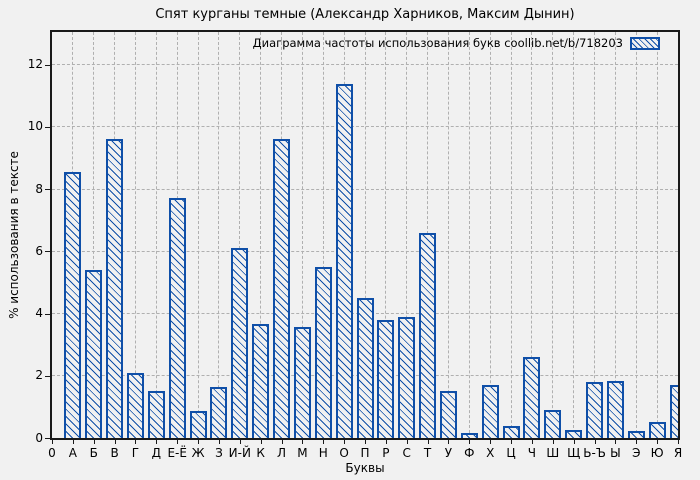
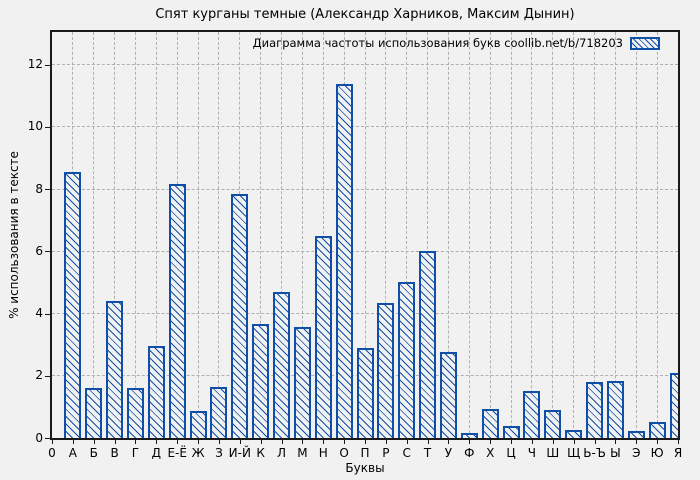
Б: 5.4 -> 1.6
В: 9.6 -> 4.4
Г: 2.1 -> 1.6
Д: 1.5 -> 3.0
Е-Ё: 7.7 -> 8.2
И-Й: 6.1 -> 7.8
Л: 9.6 -> 4.7
Н: 5.5 -> 6.5
П: 4.5 -> 2.9
Р: 3.8 -> 4.3
С: 3.9 -> 5.0
Т: 6.6 -> 6.0
У: 1.5 -> 2.8
Х: 1.7 -> 0.9
Ч: 2.6 -> 1.5
Я: 1.7 -> 2.1
